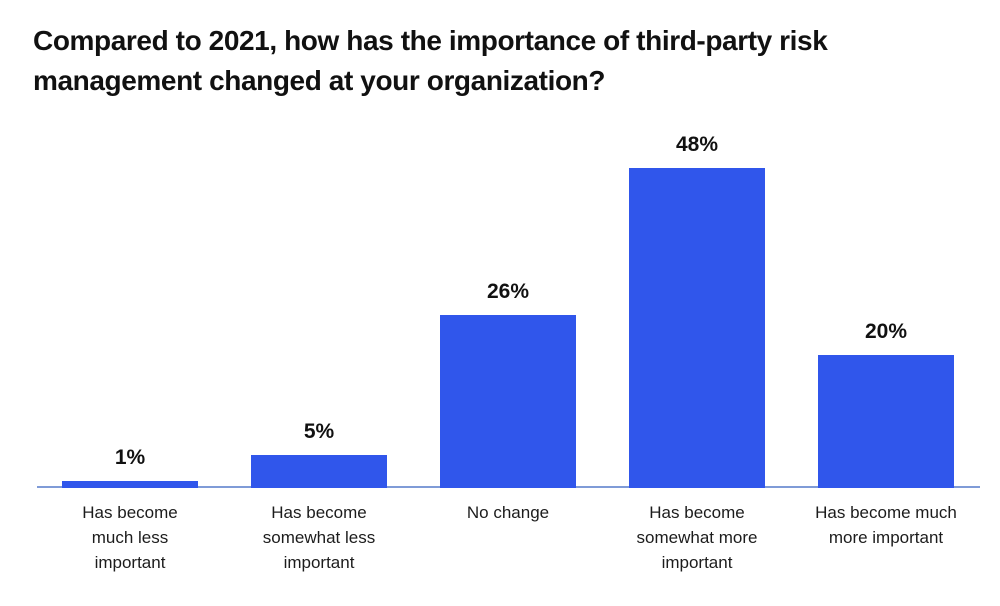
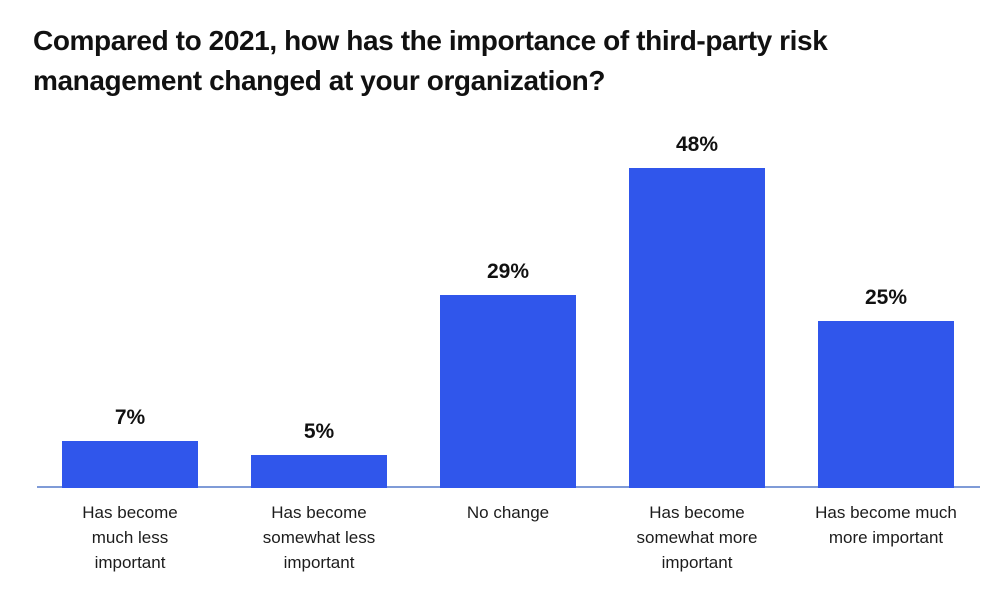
Has become much less important: 1% -> 7%
No change: 26% -> 29%
Has become much more important: 20% -> 25%
